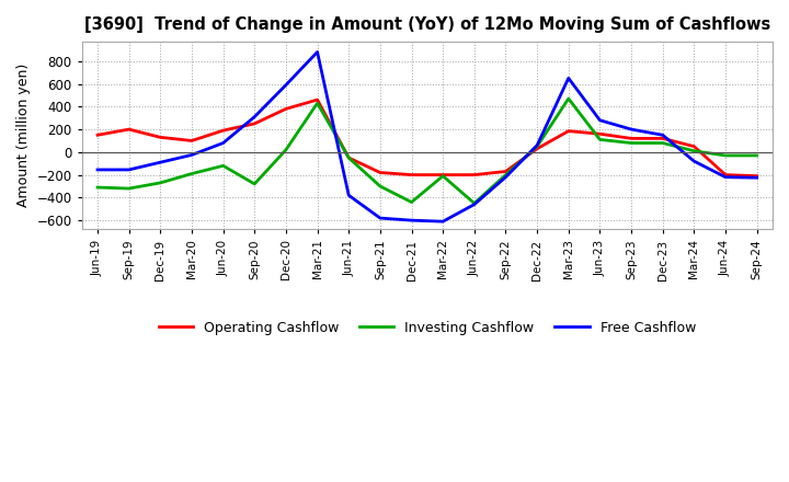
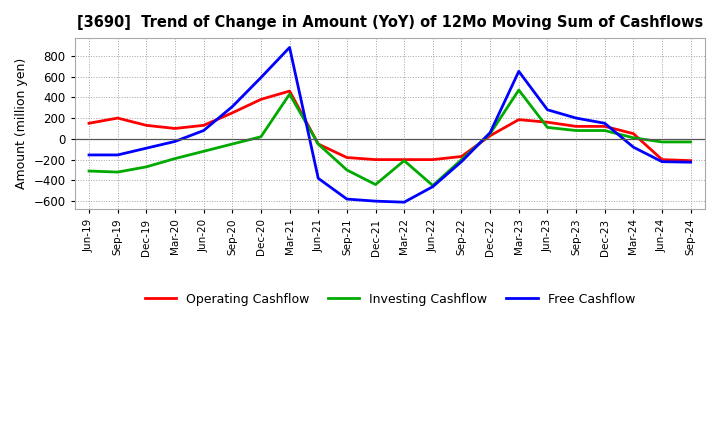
Operating Cashflow/Jun-20: 190 -> 130
Investing Cashflow/Sep-20: -280 -> -50
